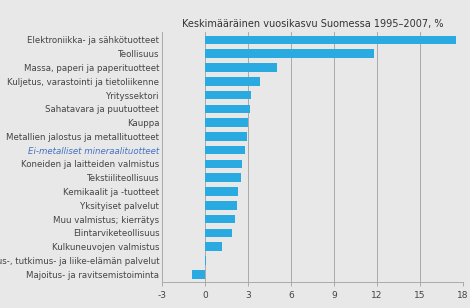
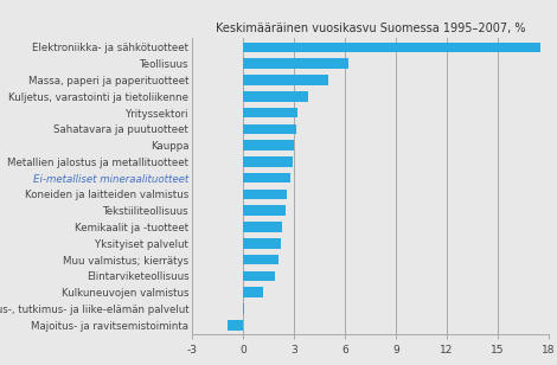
Teollisuus: 11.8 -> 6.2
